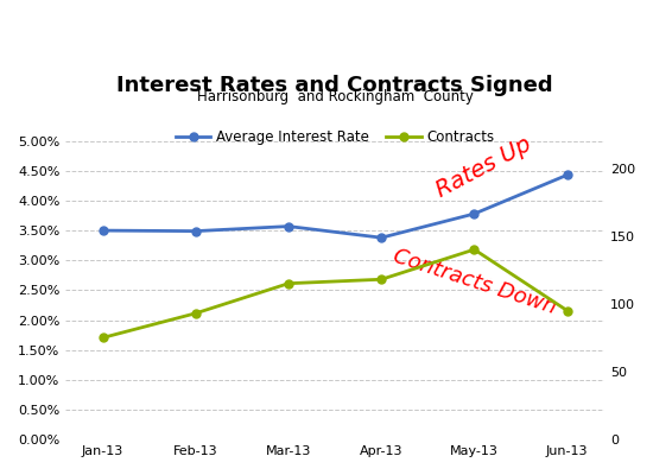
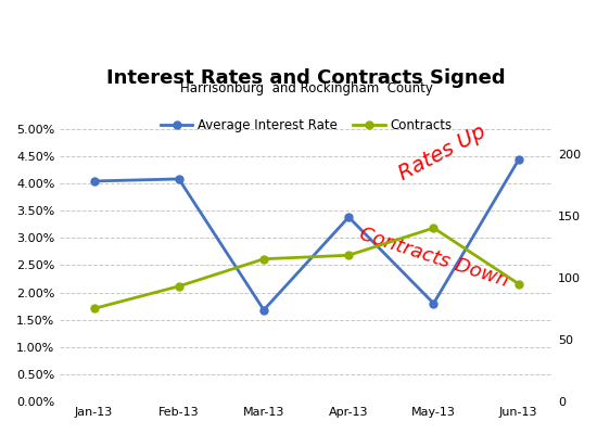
Average Interest Rate/Jan-13: 3.50% -> 4.04%
Average Interest Rate/Feb-13: 3.49% -> 4.08%
Average Interest Rate/Mar-13: 3.57% -> 1.68%
Average Interest Rate/May-13: 3.78% -> 1.80%
